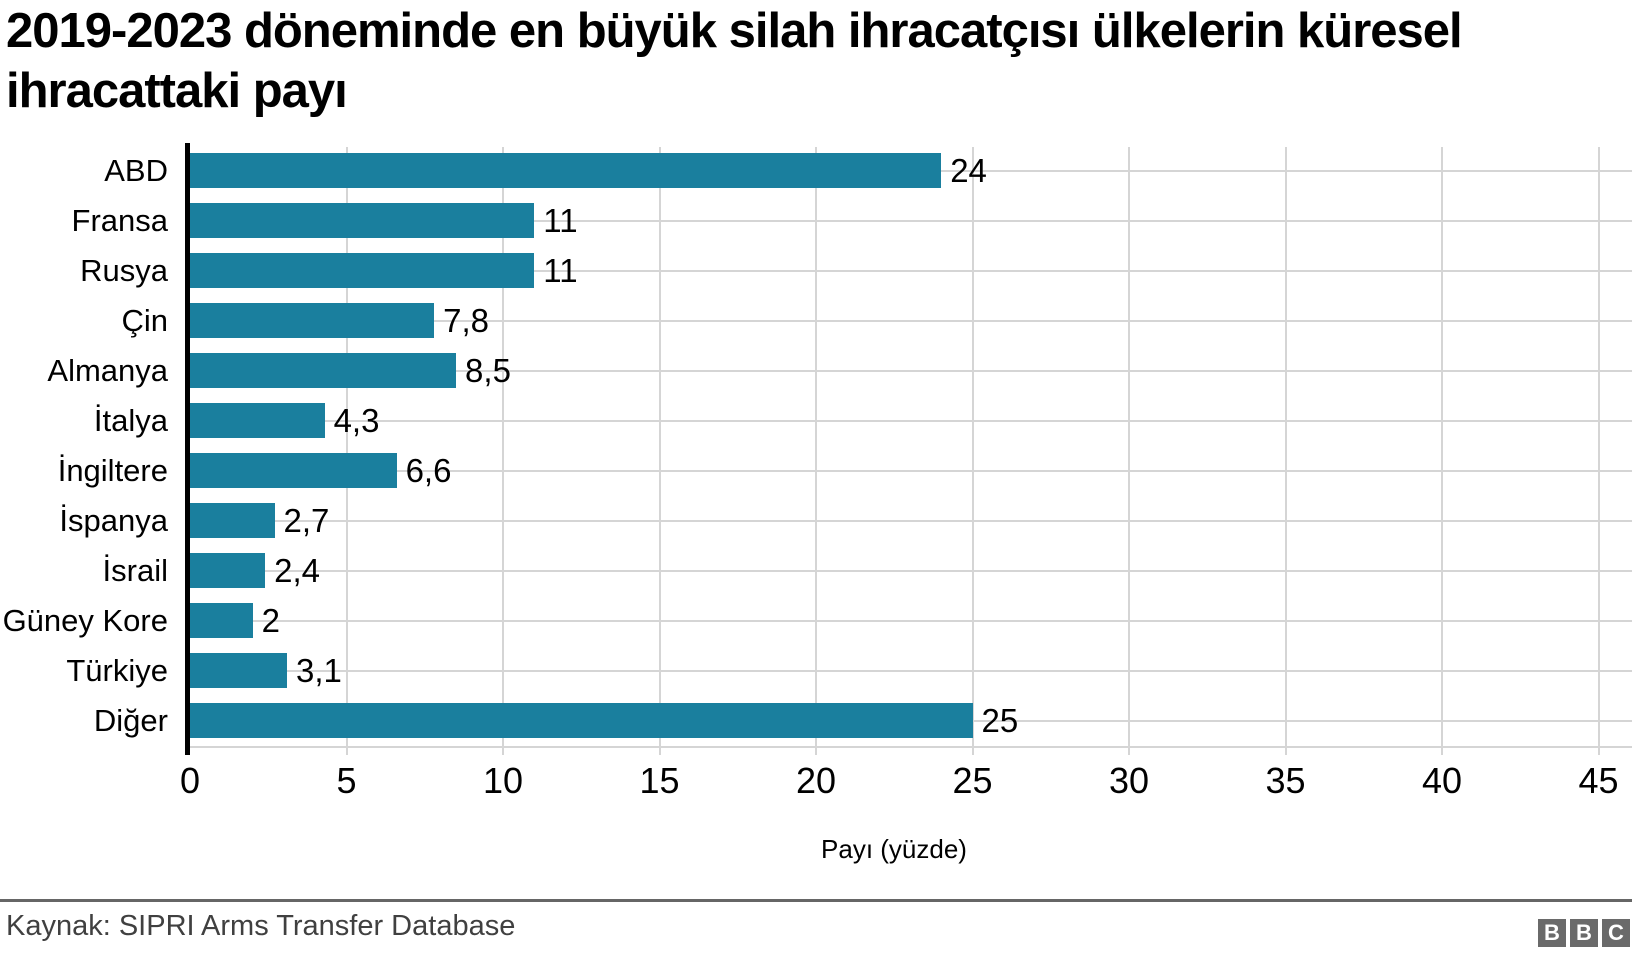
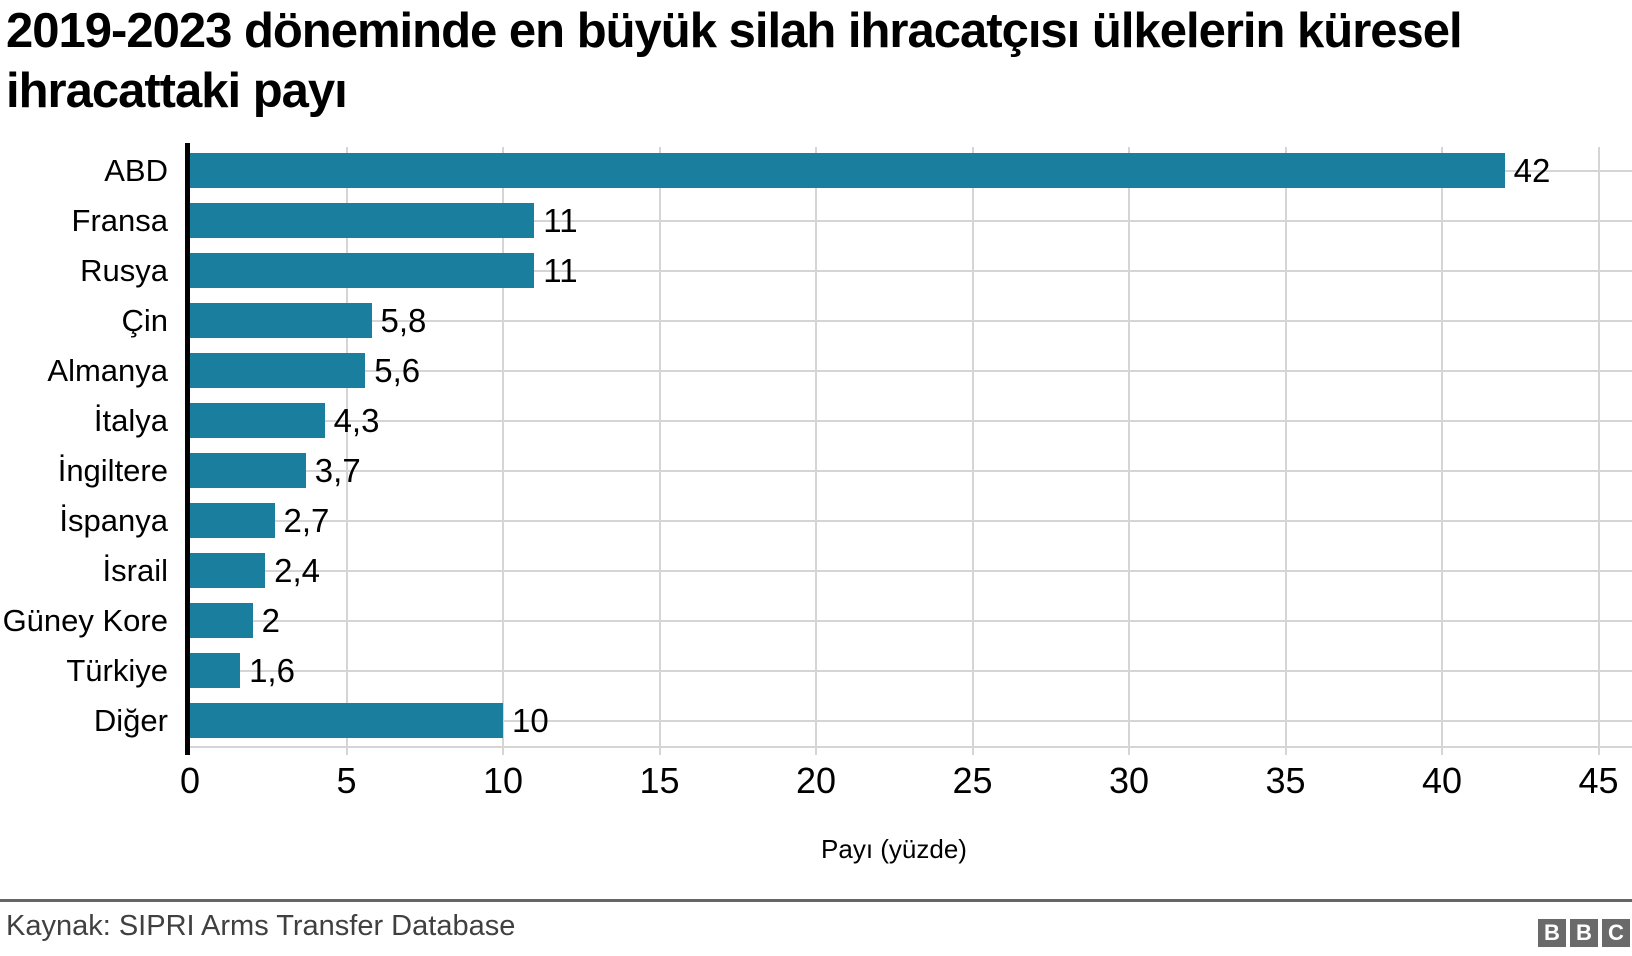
ABD: 24 -> 42
Çin: 7,8 -> 5,8
Almanya: 8,5 -> 5,6
İngiltere: 6,6 -> 3,7
Türkiye: 3,1 -> 1,6
Diğer: 25 -> 10
